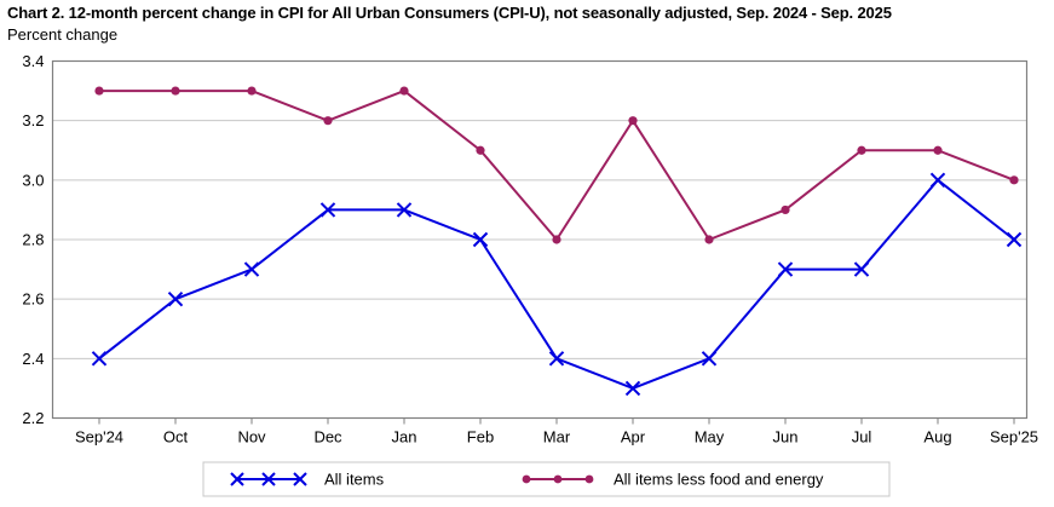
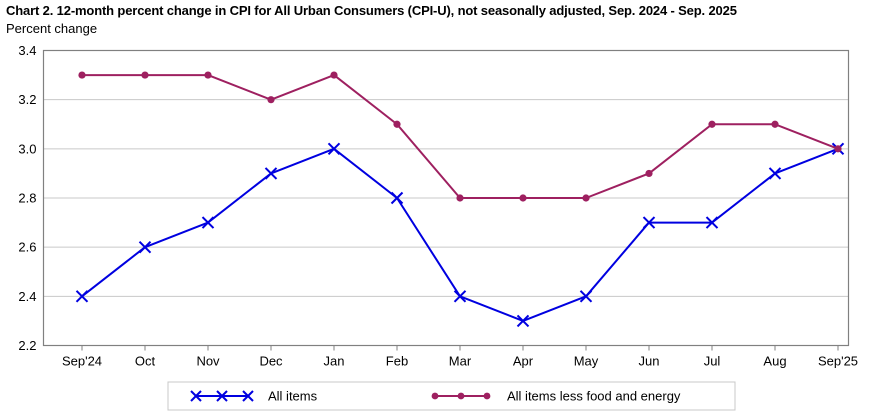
All items/Jan: 2.9 -> 3.0
All items less food and energy/Apr: 3.2 -> 2.8
All items/Aug: 3.0 -> 2.9
All items/Sep'25: 2.8 -> 3.0
